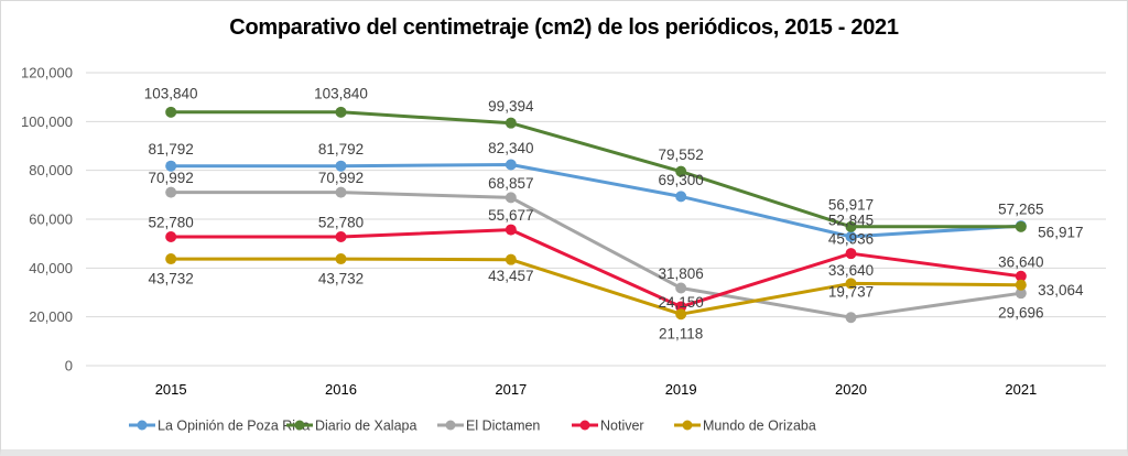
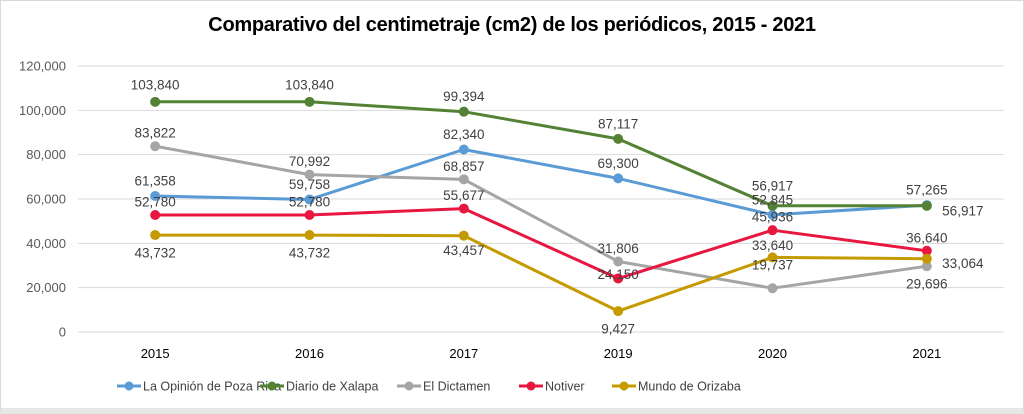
La Opinión de Poza Rica/2015: 81,792 -> 61,358
El Dictamen/2015: 70,992 -> 83,822
La Opinión de Poza Rica/2016: 81,792 -> 59,758
Diario de Xalapa/2019: 79,552 -> 87,117
Mundo de Orizaba/2019: 21,118 -> 9,427
